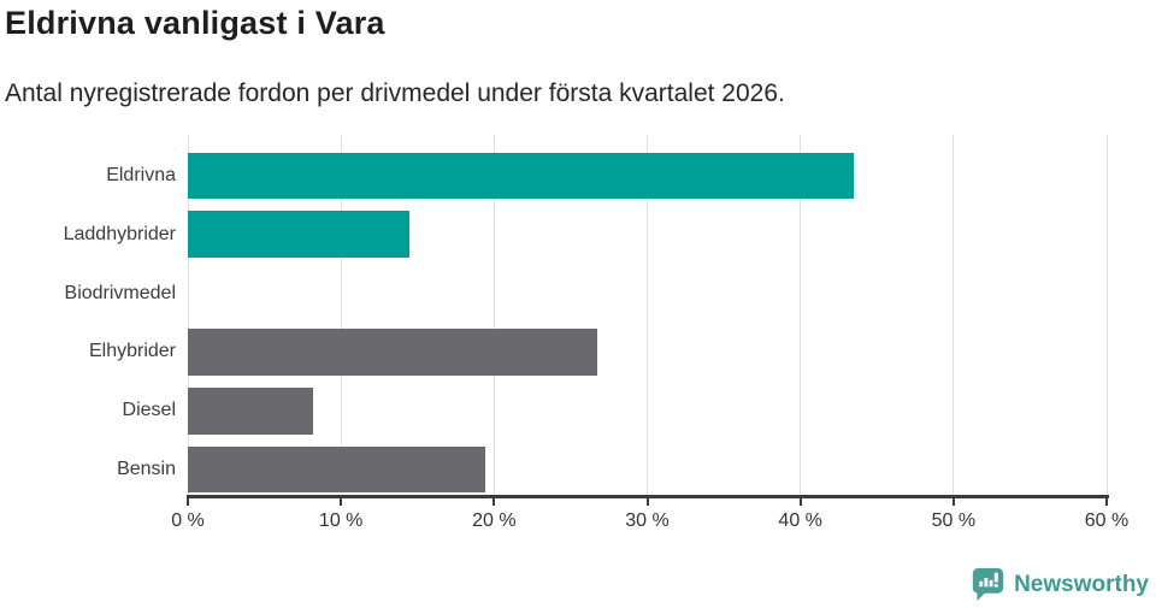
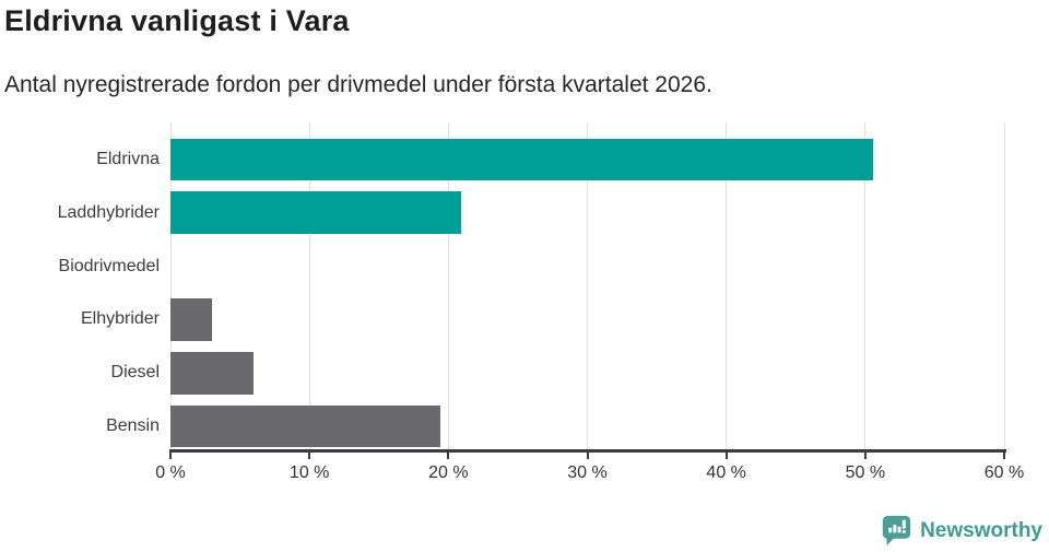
Eldrivna: 43.5% -> 50.6%
Laddhybrider: 14.5% -> 20.9%
Elhybrider: 26.7% -> 3.0%
Diesel: 8.2% -> 6.0%
